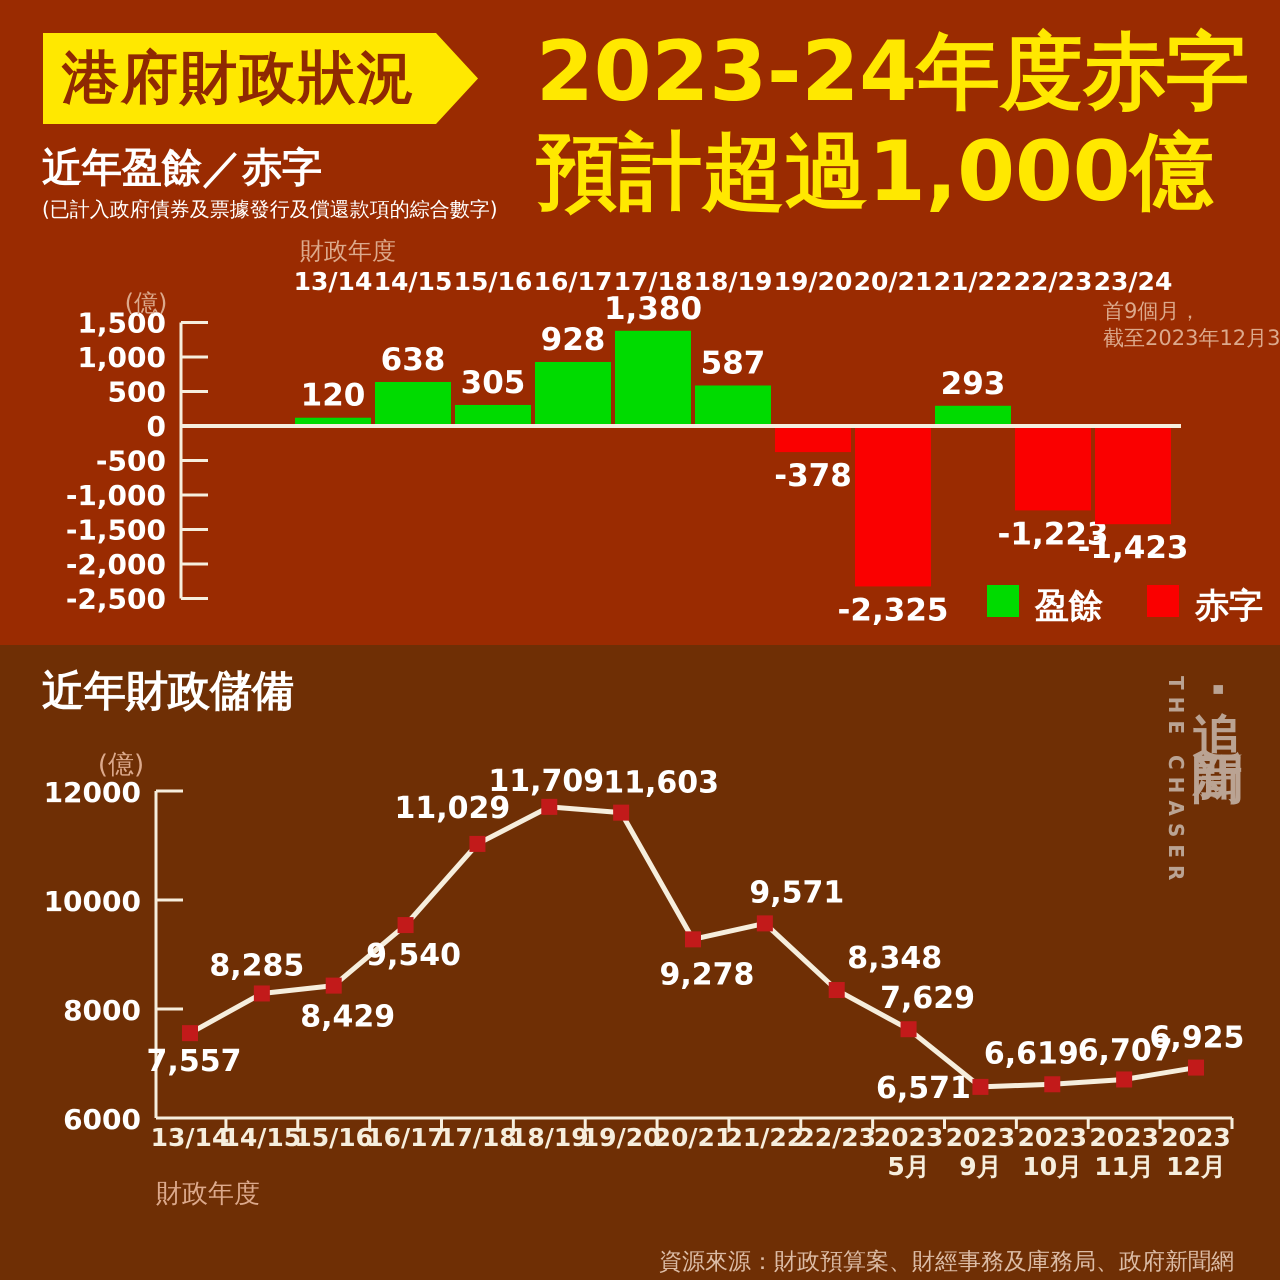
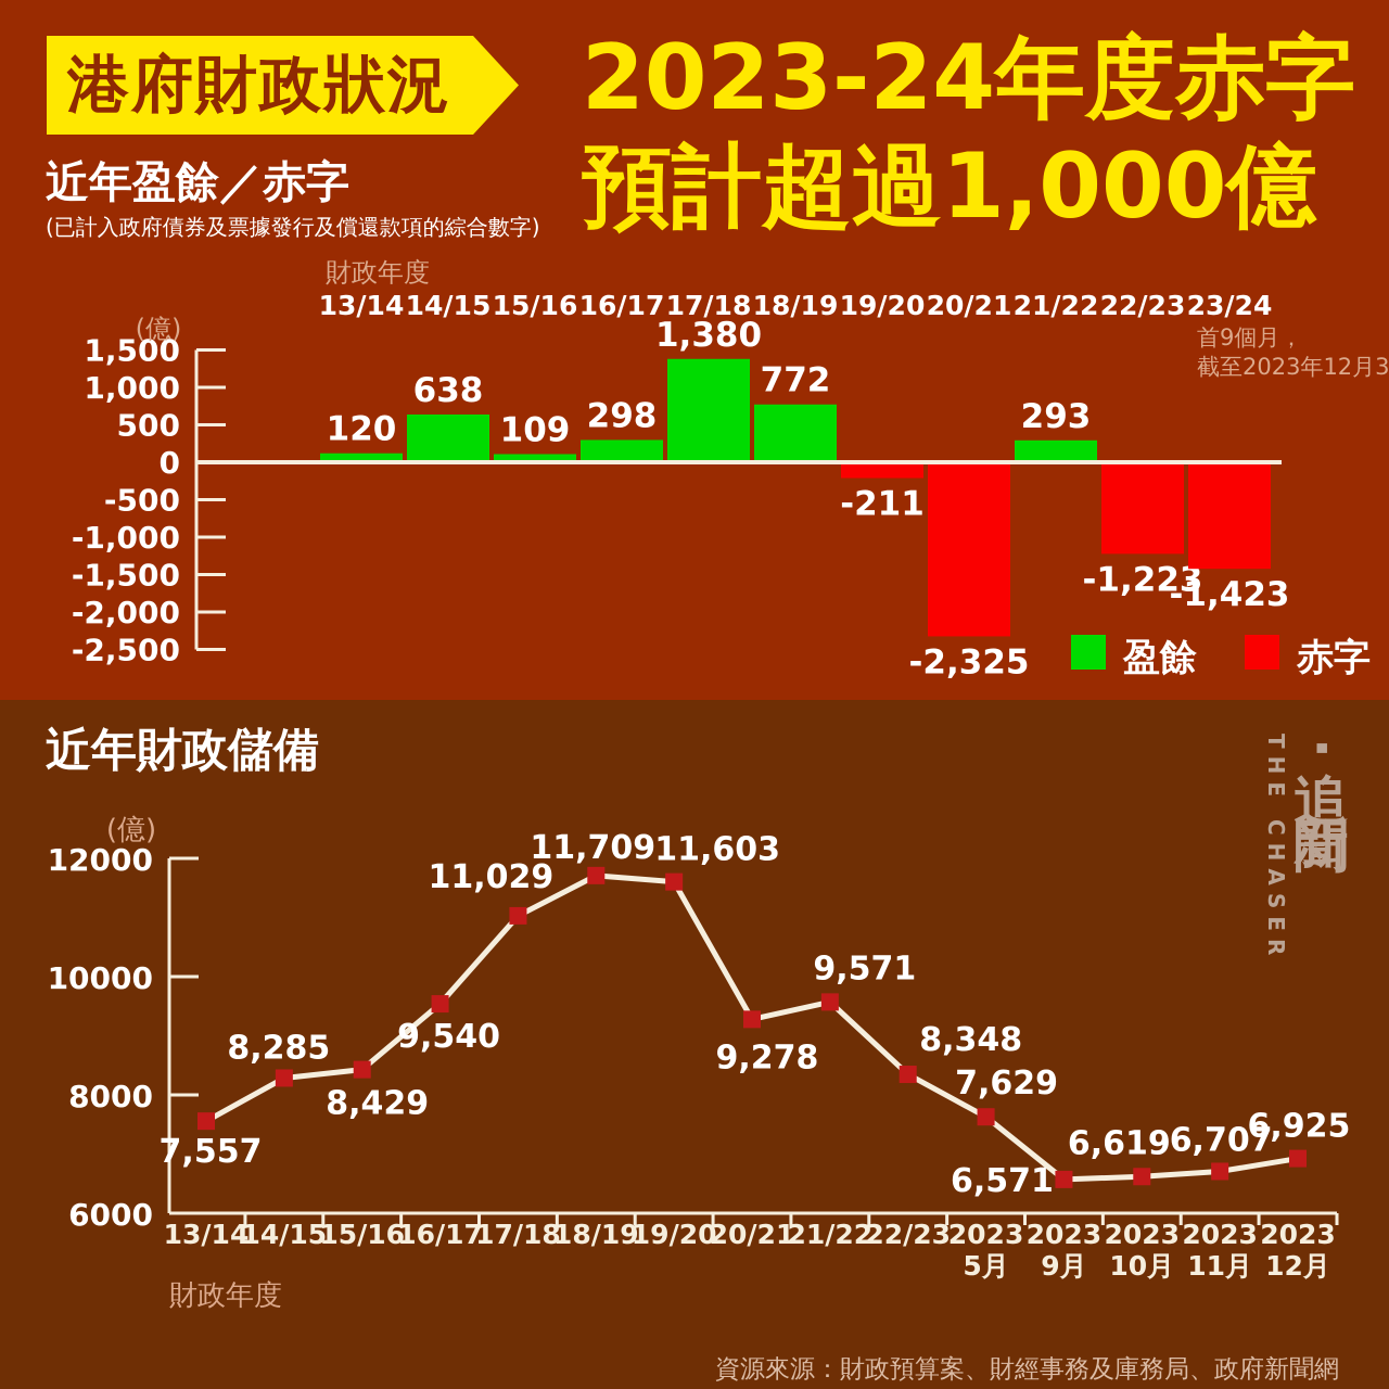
近年盈餘／赤字/15/16: 305 -> 109
近年盈餘／赤字/16/17: 928 -> 298
近年盈餘／赤字/18/19: 587 -> 772
近年盈餘／赤字/19/20: -378 -> -211
